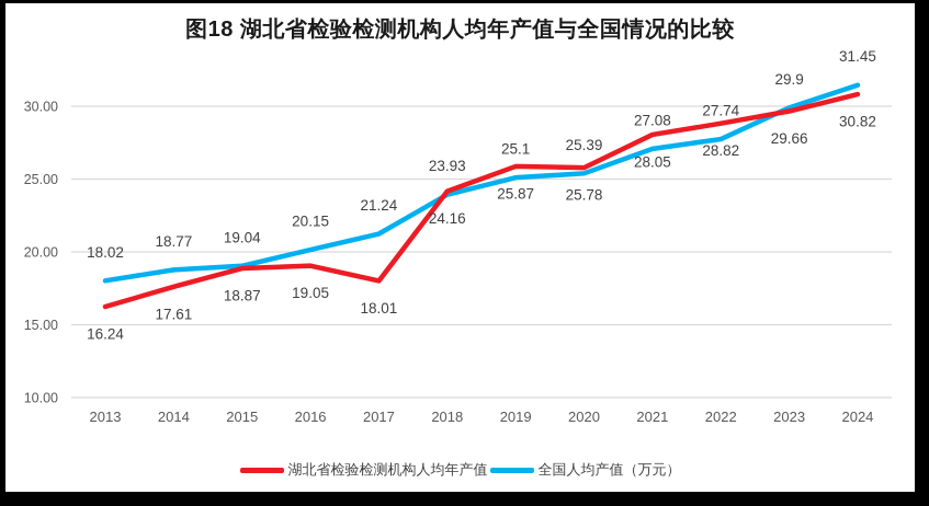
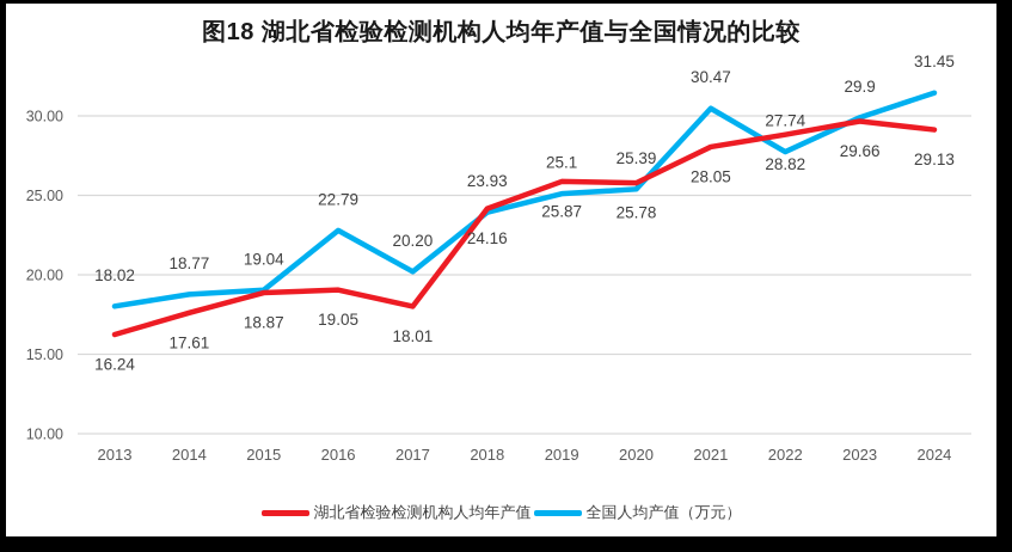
全国人均产值（万元）/2016: 20.15 -> 22.79
全国人均产值（万元）/2017: 21.24 -> 20.20
全国人均产值（万元）/2021: 27.08 -> 30.47
湖北省检验检测机构人均年产值/2024: 30.82 -> 29.13
